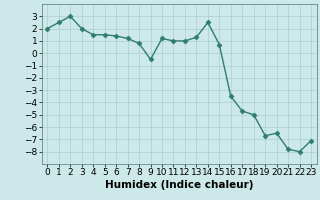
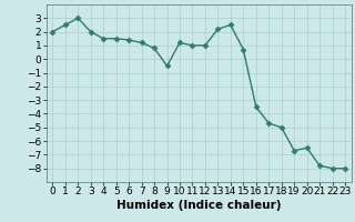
13: 1.3 -> 2.2
23: -7.1 -> -8.0
